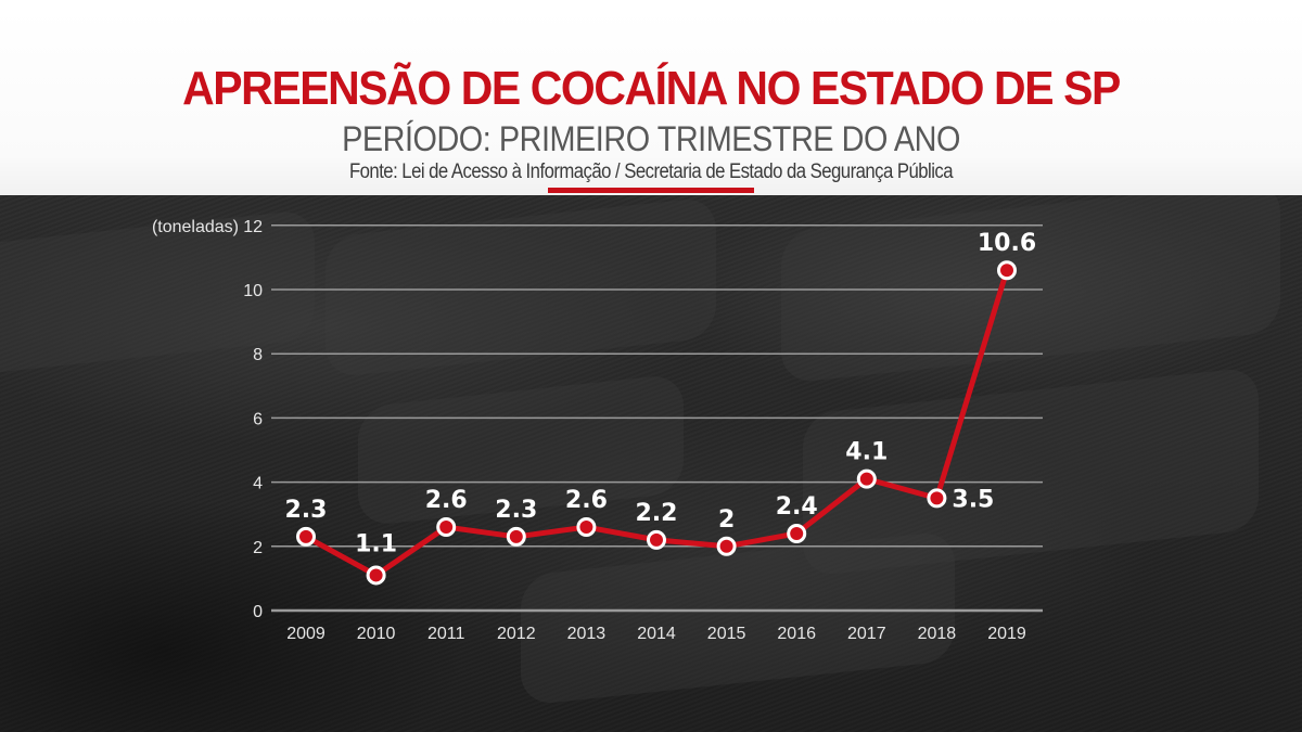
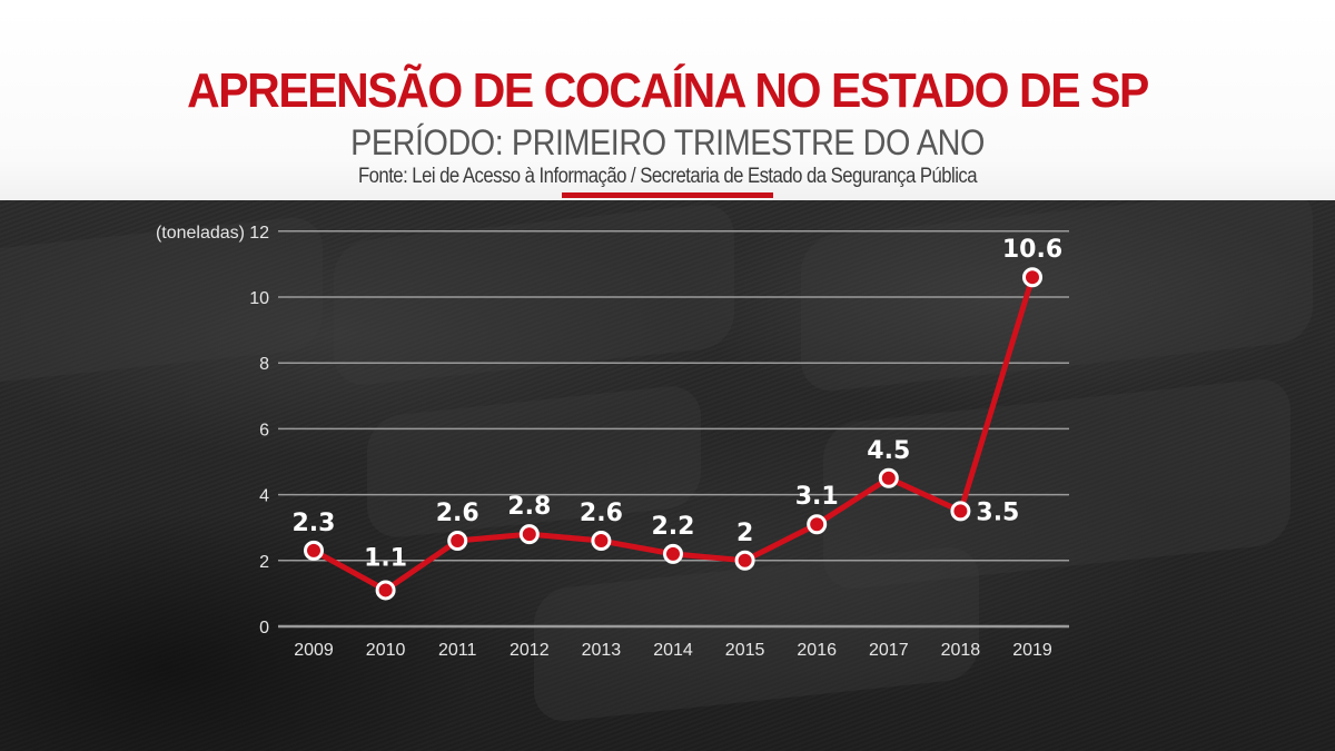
2012: 2.3 -> 2.8
2016: 2.4 -> 3.1
2017: 4.1 -> 4.5
